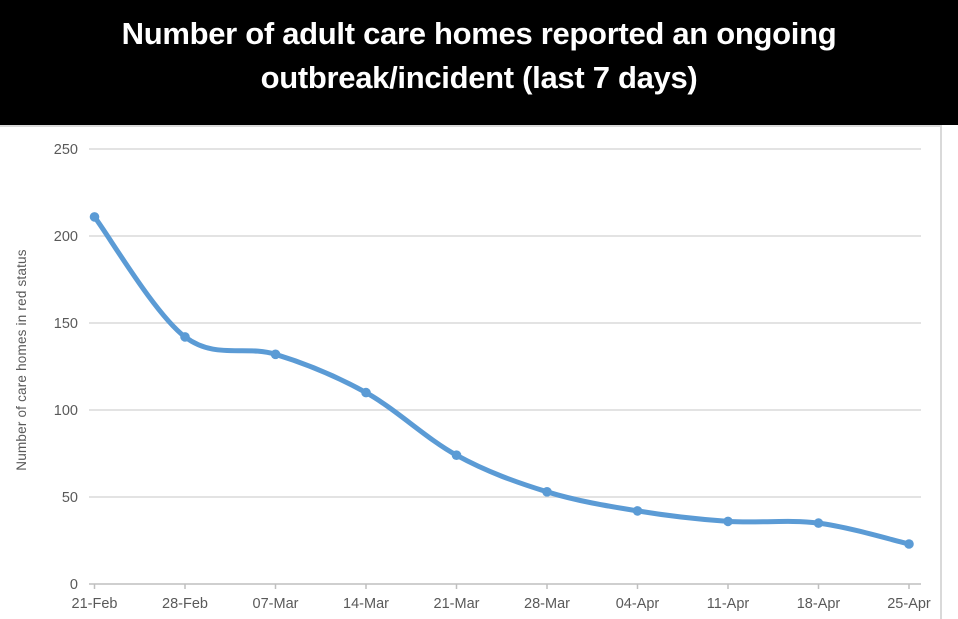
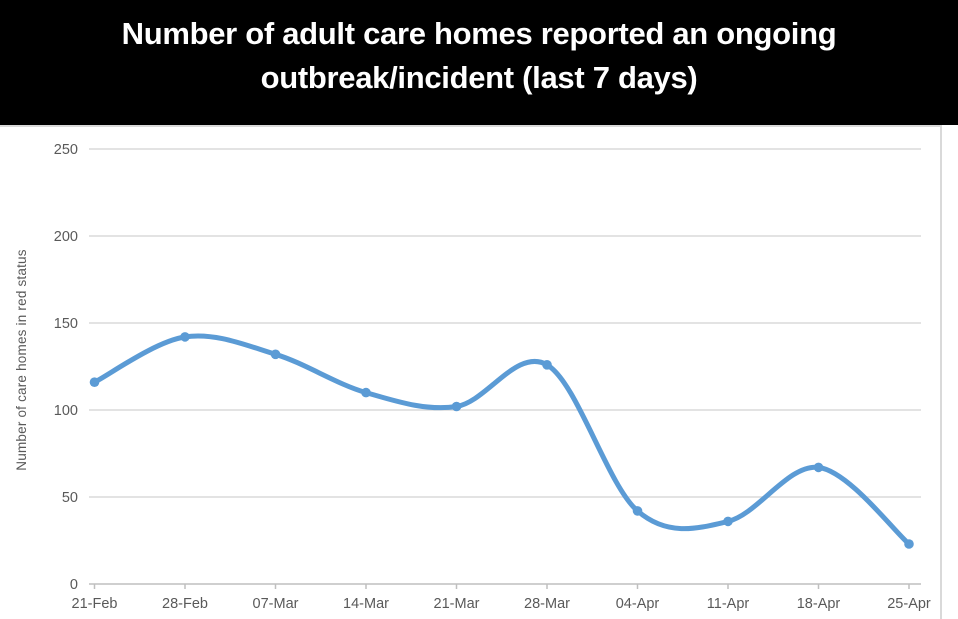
21-Feb: 211 -> 116
21-Mar: 74 -> 102
28-Mar: 53 -> 126
18-Apr: 35 -> 67
